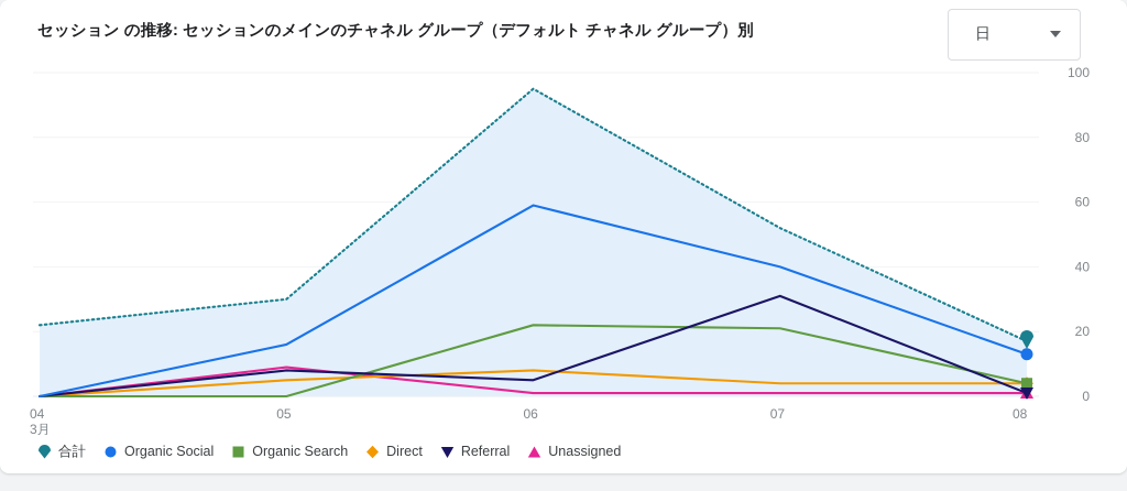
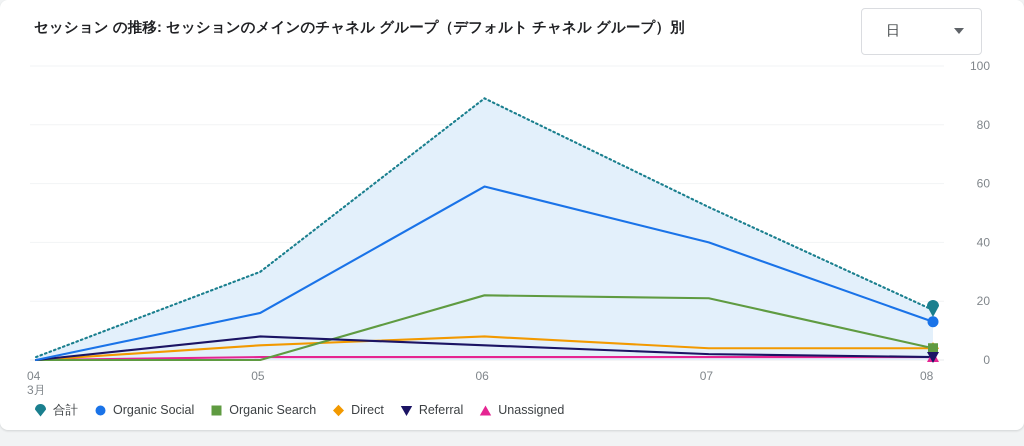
合計/04: 22 -> 1
Unassigned/05: 9 -> 1
合計/06: 95 -> 89
Referral/07: 31 -> 2
